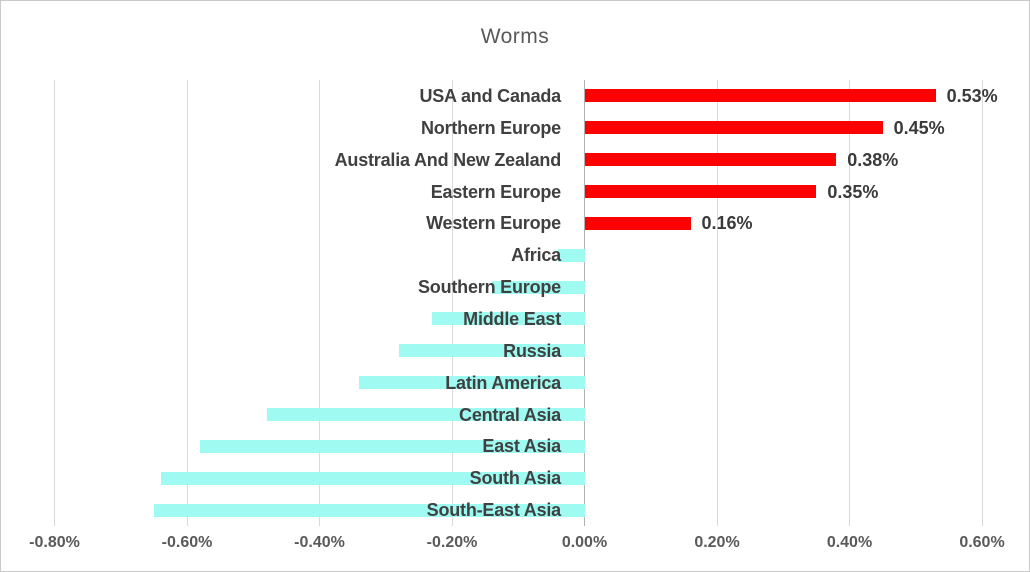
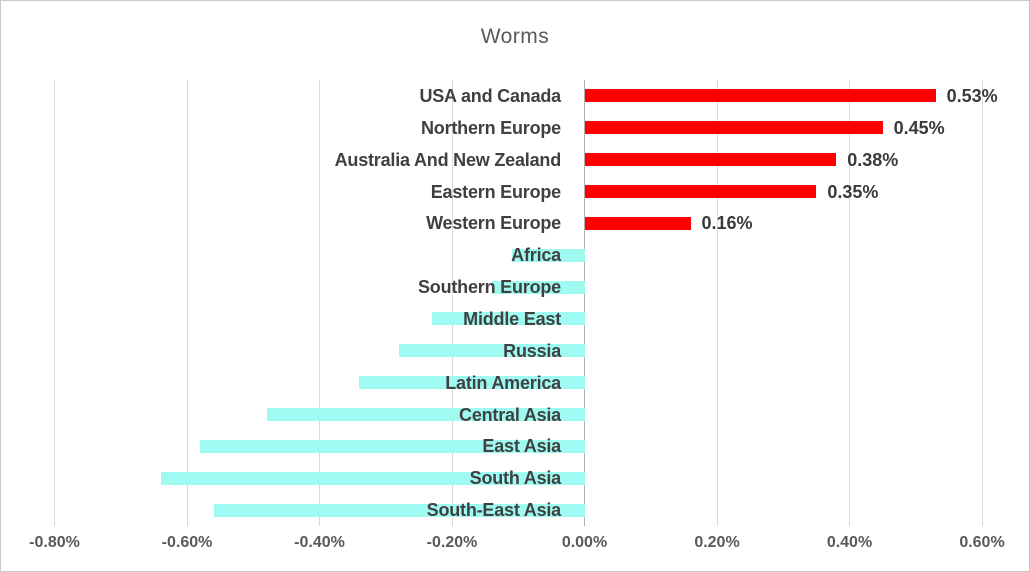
Africa: -0.04% -> -0.11%
South-East Asia: -0.65% -> -0.56%
